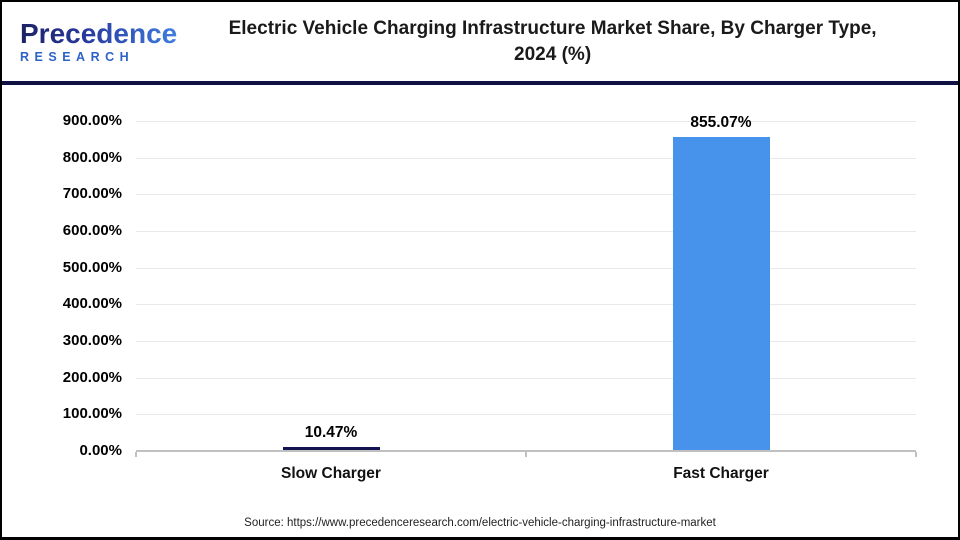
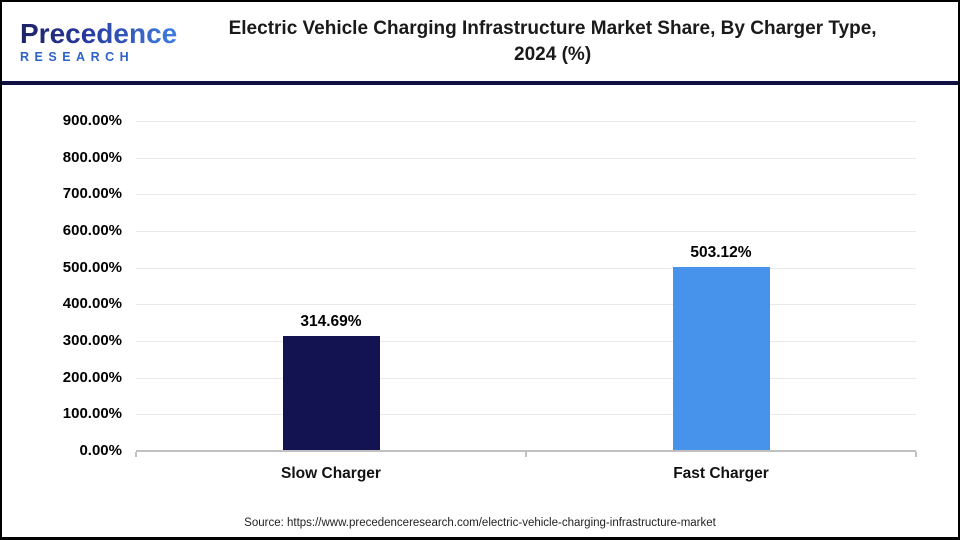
Slow Charger: 10.47% -> 314.69%
Fast Charger: 855.07% -> 503.12%
